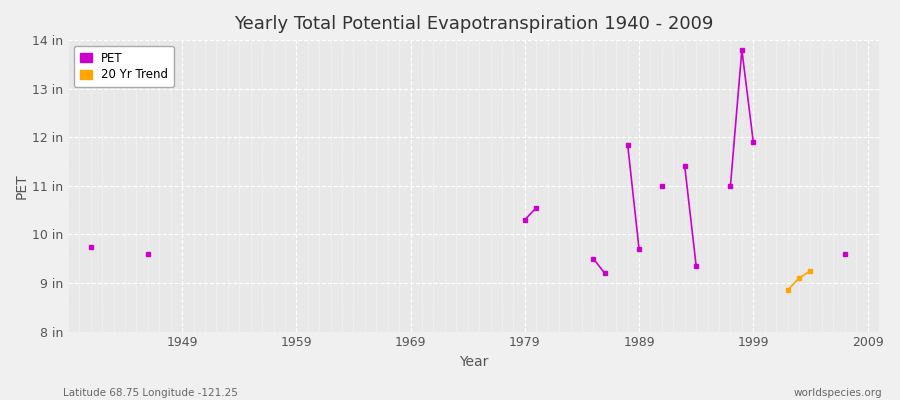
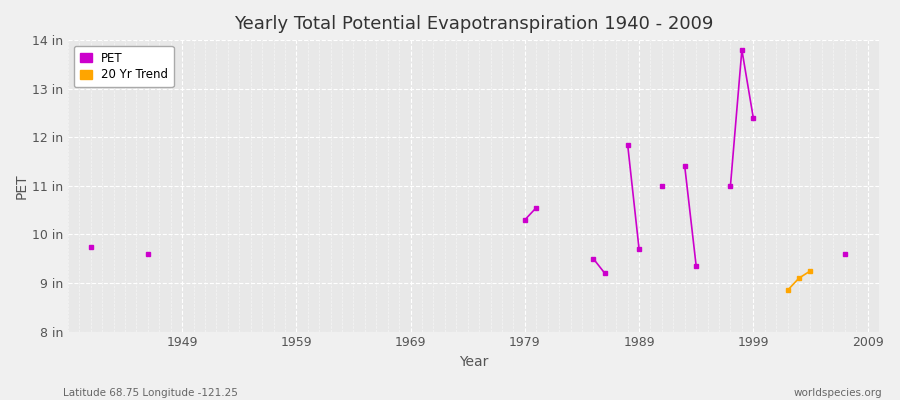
PET/1999: 11.9 in -> 12.4 in
